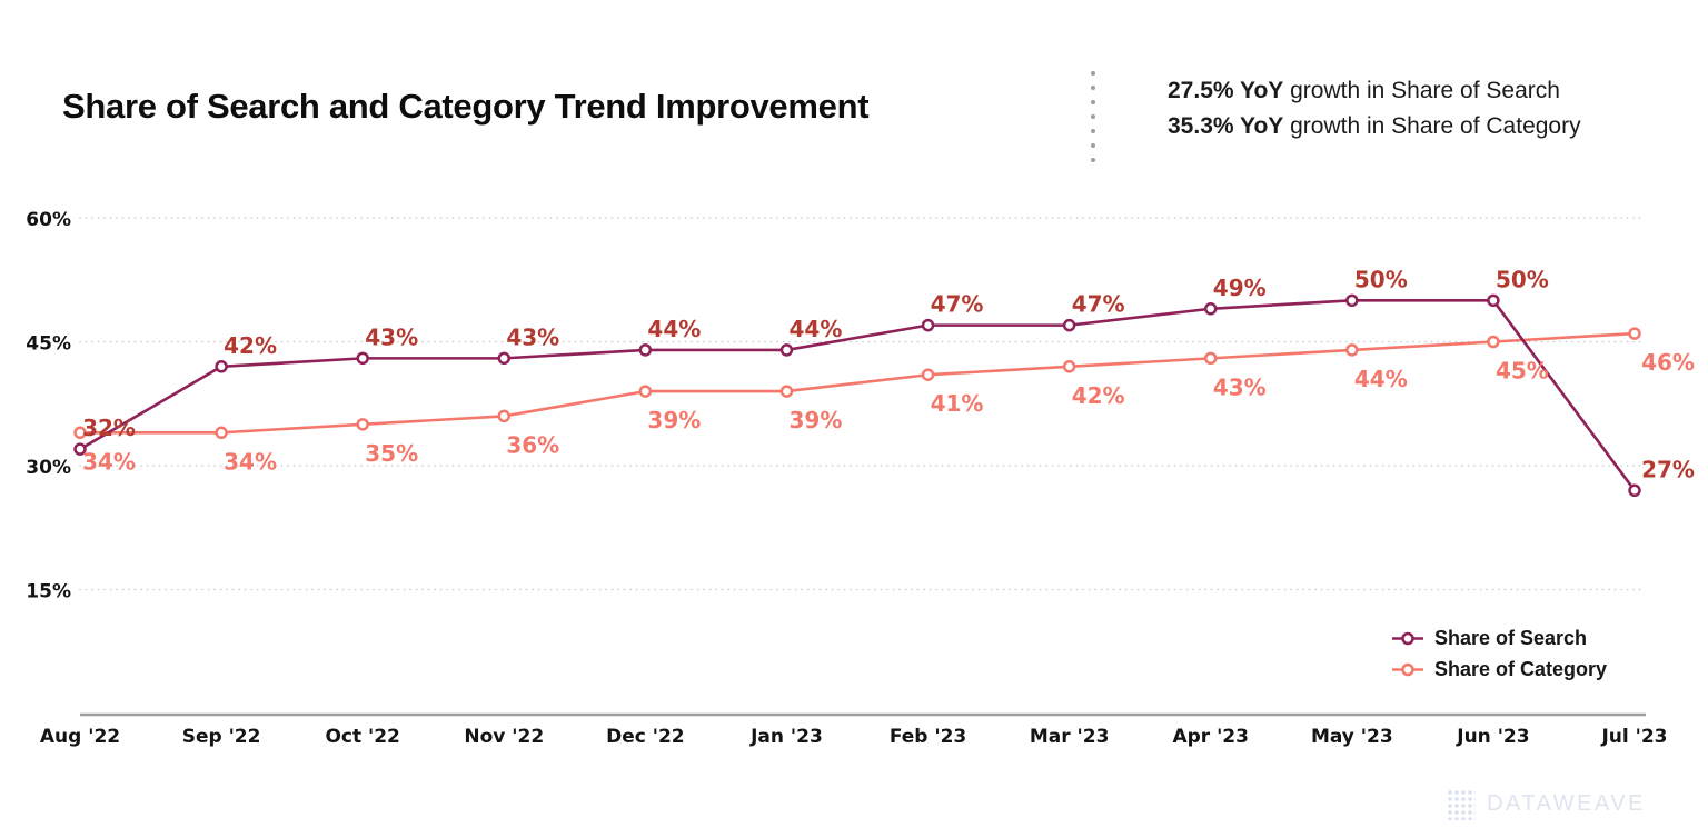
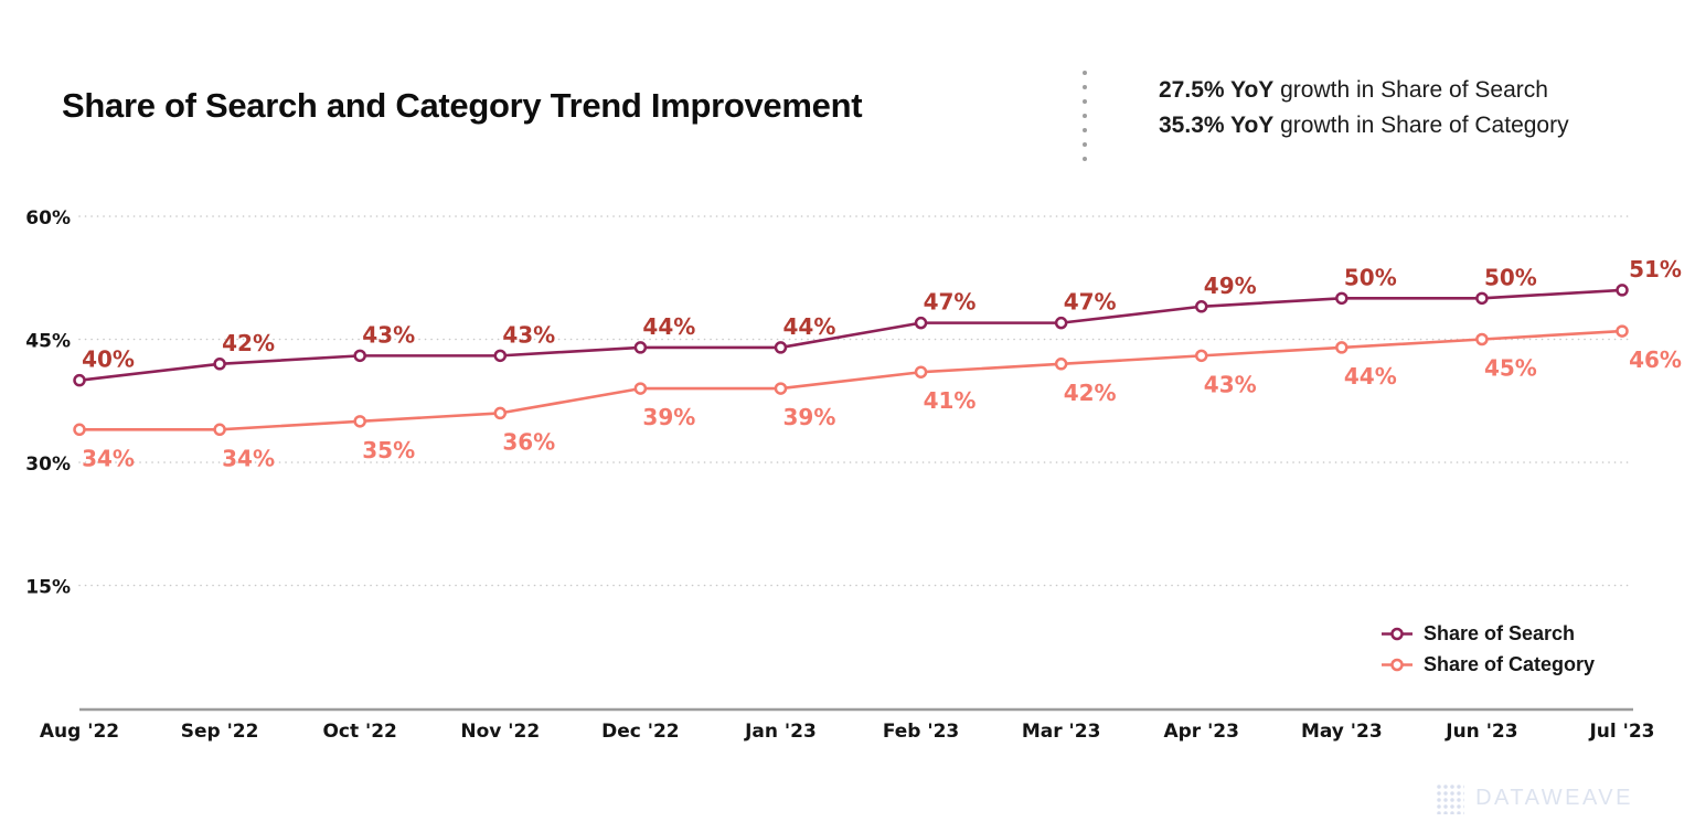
Share of Search/Aug '22: 32% -> 40%
Share of Search/Jul '23: 27% -> 51%
